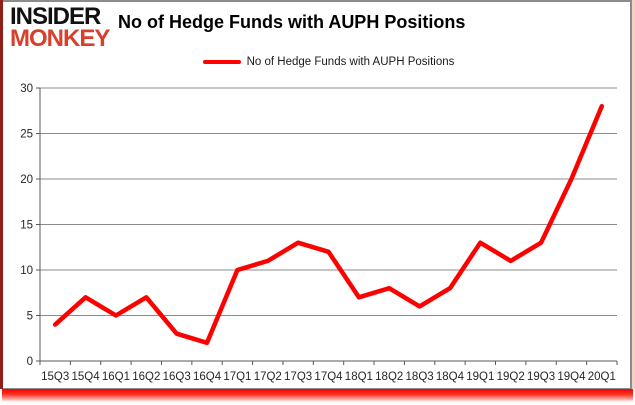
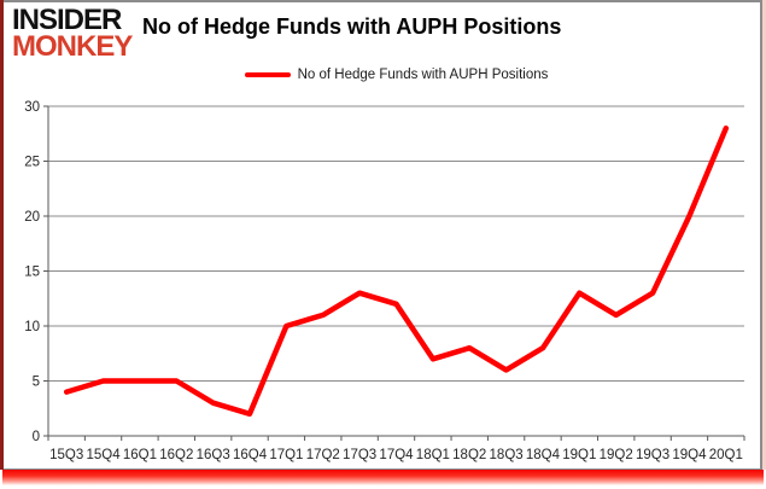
15Q4: 7 -> 5
16Q2: 7 -> 5
